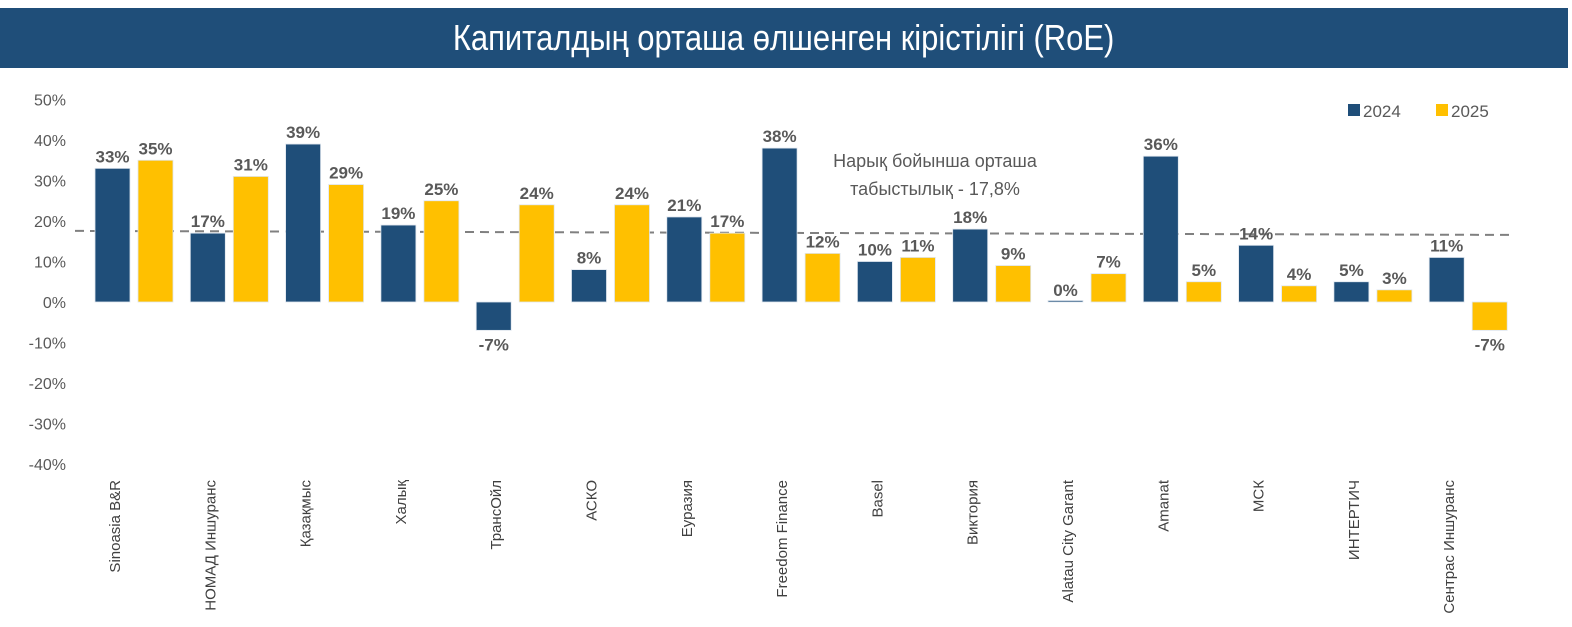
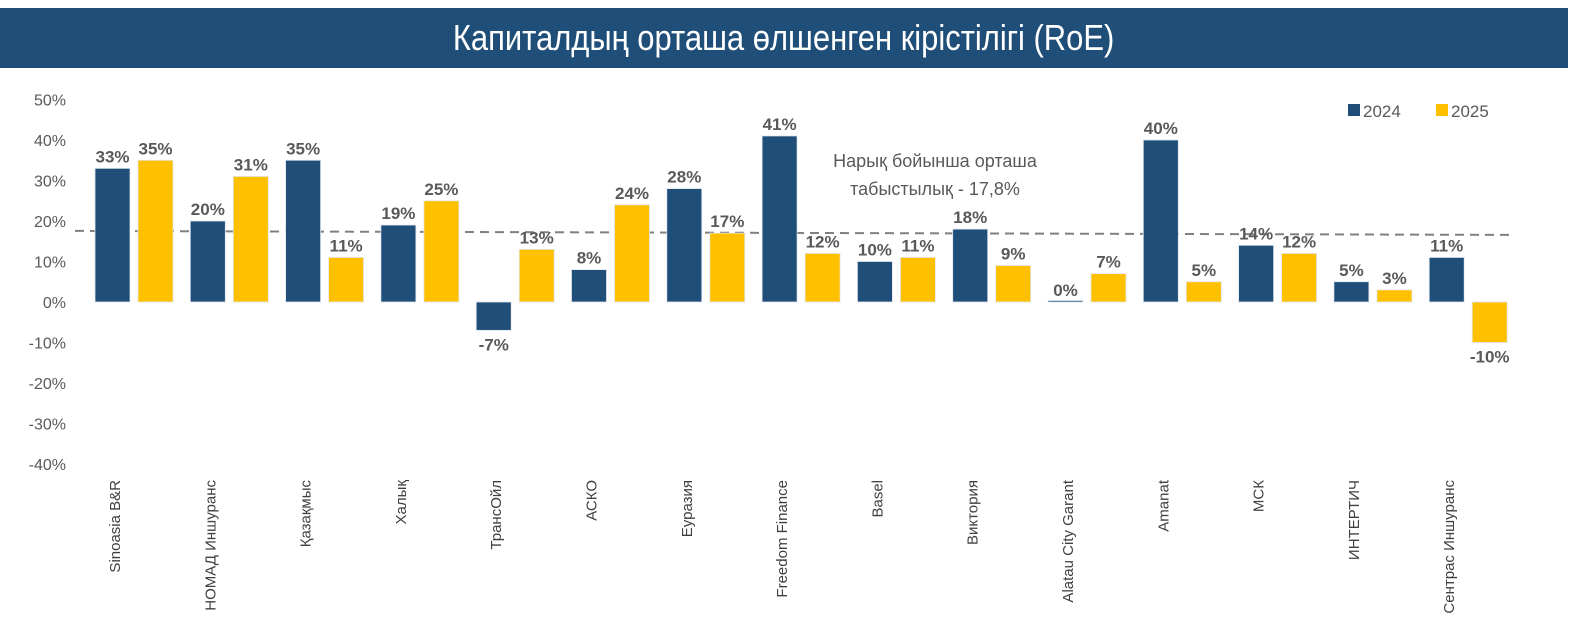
2024/НОМАД Иншуранс: 17% -> 20%
2024/Қазақмыс: 39% -> 35%
2025/Қазақмыс: 29% -> 11%
2025/ТрансОйл: 24% -> 13%
2024/Еуразия: 21% -> 28%
2024/Freedom Finance: 38% -> 41%
2024/Amanat: 36% -> 40%
2025/МСК: 4% -> 12%
2025/Сентрас Иншуранс: -7% -> -10%
